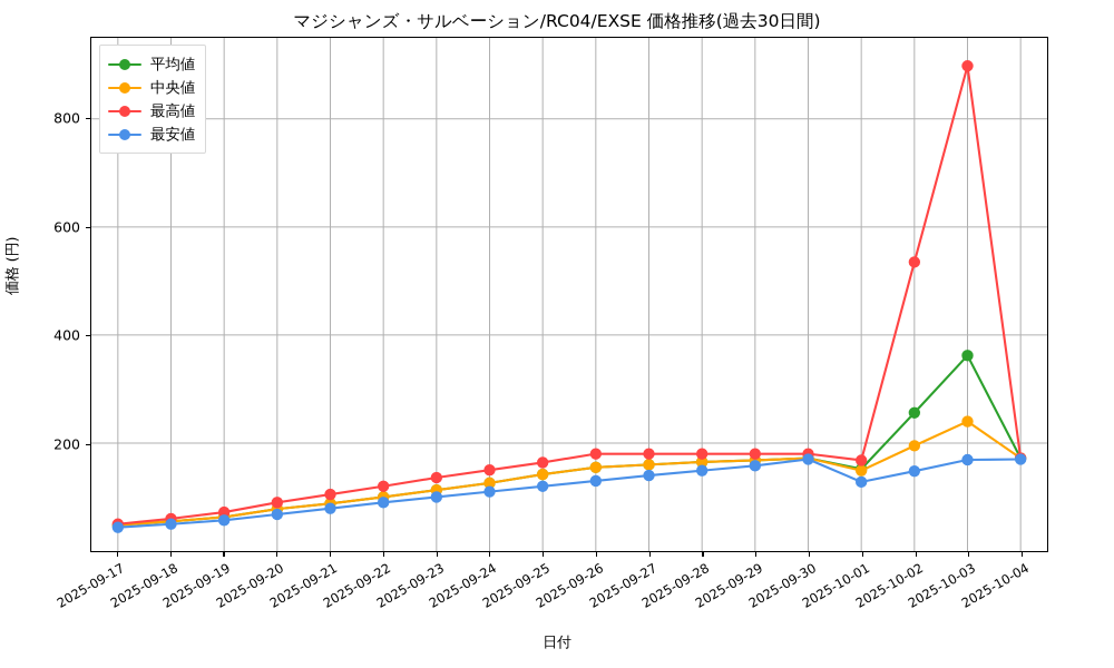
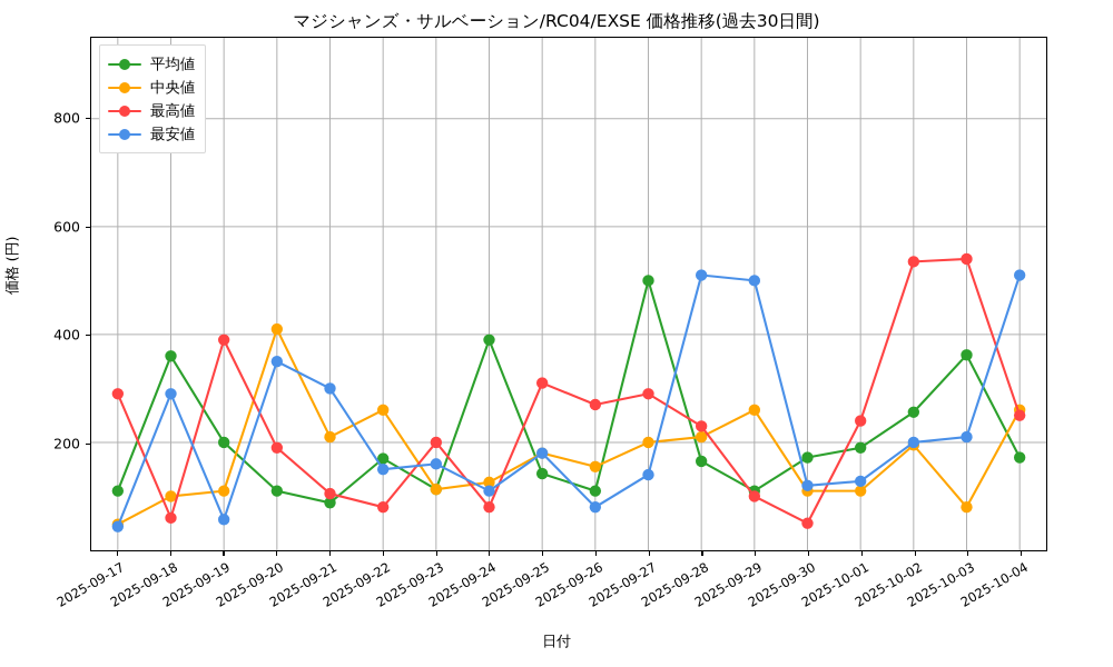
平均値/2025-09-17: 50 -> 110
最高値/2025-09-17: 50 -> 290
平均値/2025-09-18: 60 -> 360
中央値/2025-09-18: 60 -> 100
最安値/2025-09-18: 50 -> 290
平均値/2025-09-19: 60 -> 200
中央値/2025-09-19: 60 -> 110
最高値/2025-09-19: 70 -> 390
平均値/2025-09-20: 80 -> 110
中央値/2025-09-20: 80 -> 410
最高値/2025-09-20: 90 -> 190
最安値/2025-09-20: 70 -> 350
中央値/2025-09-21: 90 -> 210
最安値/2025-09-21: 80 -> 300
平均値/2025-09-22: 100 -> 170
中央値/2025-09-22: 100 -> 260
最高値/2025-09-22: 120 -> 80
最安値/2025-09-22: 90 -> 150
最高値/2025-09-23: 140 -> 200
最安値/2025-09-23: 100 -> 160
平均値/2025-09-24: 130 -> 390
最高値/2025-09-24: 150 -> 80
中央値/2025-09-25: 140 -> 180
最高値/2025-09-25: 160 -> 310
最安値/2025-09-25: 120 -> 180
平均値/2025-09-26: 160 -> 110
最高値/2025-09-26: 180 -> 270
最安値/2025-09-26: 130 -> 80
平均値/2025-09-27: 160 -> 500
中央値/2025-09-27: 160 -> 200
最高値/2025-09-27: 180 -> 290
中央値/2025-09-28: 160 -> 210
最高値/2025-09-28: 180 -> 230
最安値/2025-09-28: 150 -> 510
平均値/2025-09-29: 170 -> 110
中央値/2025-09-29: 170 -> 260
最高値/2025-09-29: 180 -> 100
最安値/2025-09-29: 160 -> 500
中央値/2025-09-30: 170 -> 110
最高値/2025-09-30: 180 -> 50
最安値/2025-09-30: 170 -> 120
平均値/2025-10-01: 150 -> 190
中央値/2025-10-01: 150 -> 110
最高値/2025-10-01: 170 -> 240
最安値/2025-10-02: 150 -> 200
中央値/2025-10-03: 240 -> 80
最高値/2025-10-03: 900 -> 540
最安値/2025-10-03: 170 -> 210
中央値/2025-10-04: 170 -> 260
最高値/2025-10-04: 170 -> 250
最安値/2025-10-04: 170 -> 510
